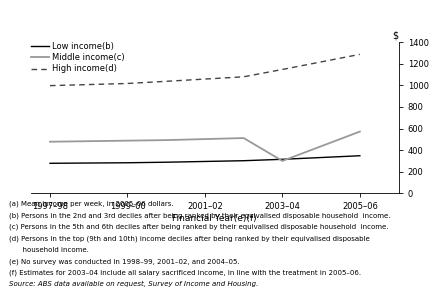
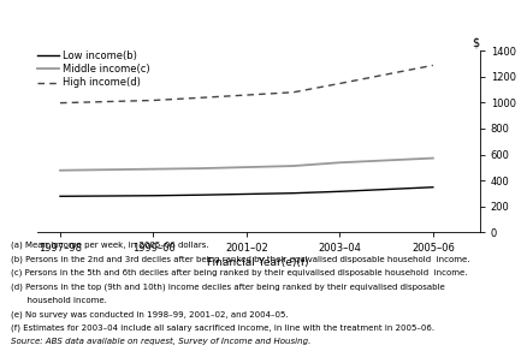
Middle income(c)/2003–04: 300 -> 540
